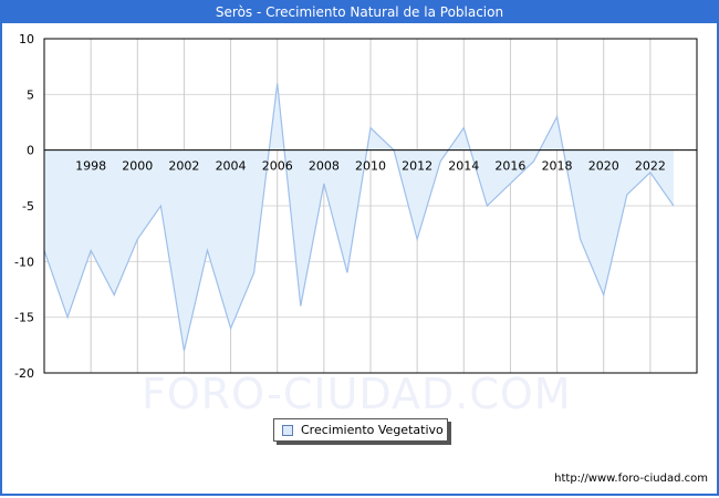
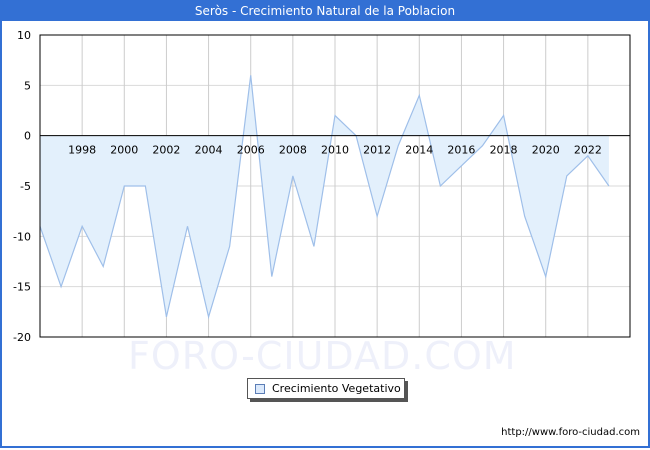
2000: -8 -> -5
2004: -16 -> -18
2008: -3 -> -4
2014: 2 -> 4
2018: 3 -> 2
2020: -13 -> -14
